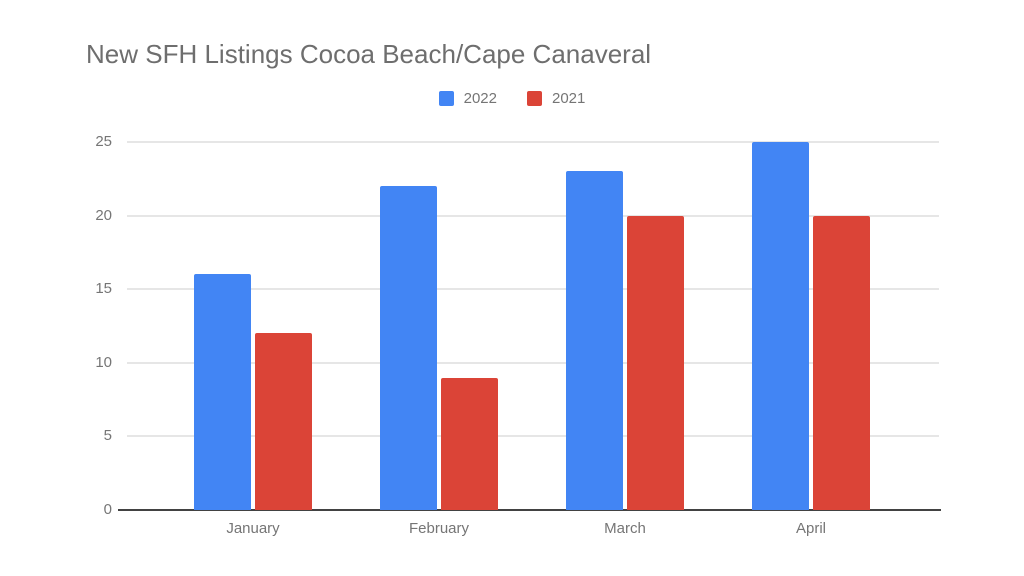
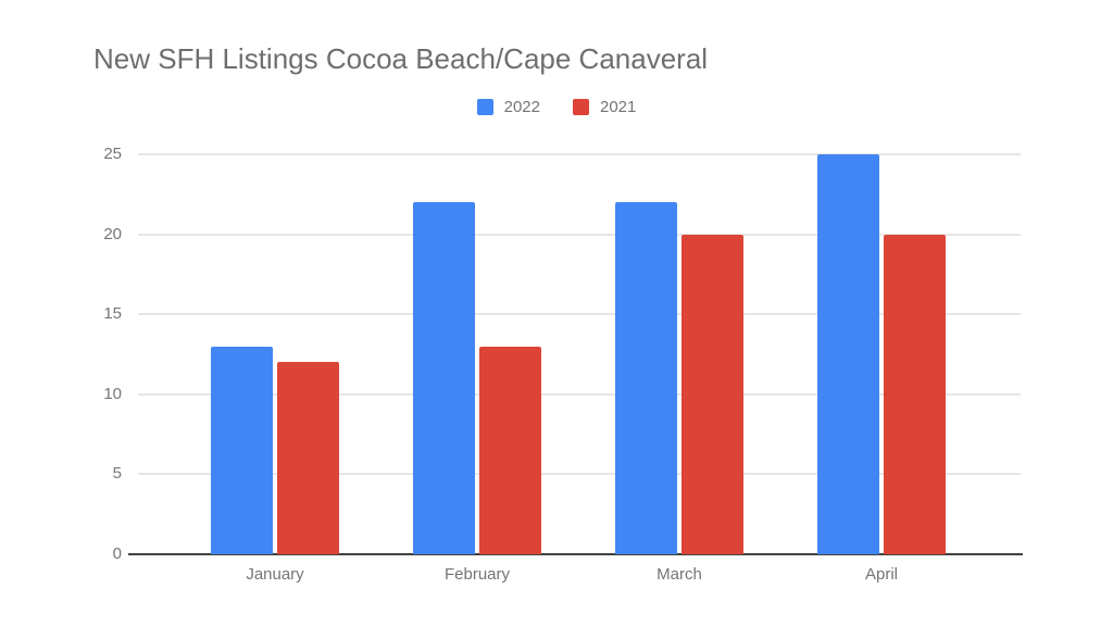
2022/January: 16 -> 13
2021/February: 9 -> 13
2022/March: 23 -> 22
